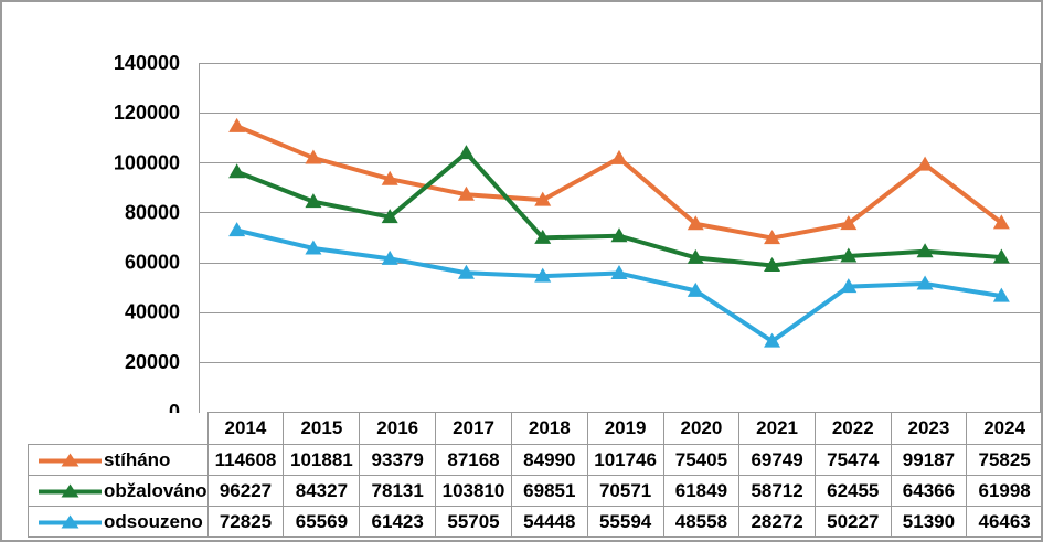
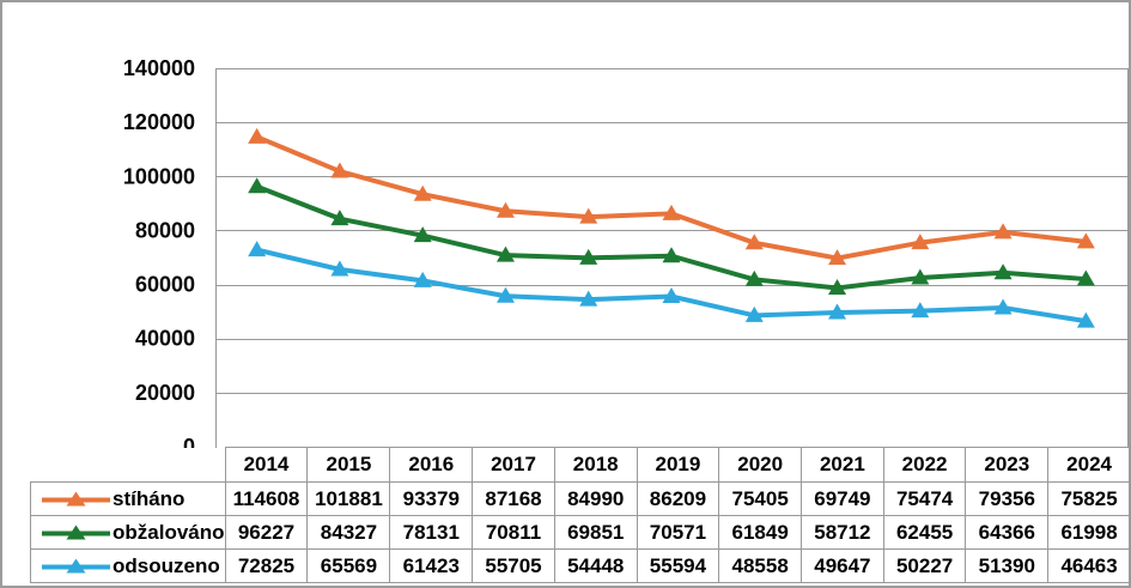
obžalováno/2017: 103810 -> 70811
stíháno/2019: 101746 -> 86209
odsouzeno/2021: 28272 -> 49647
stíháno/2023: 99187 -> 79356
